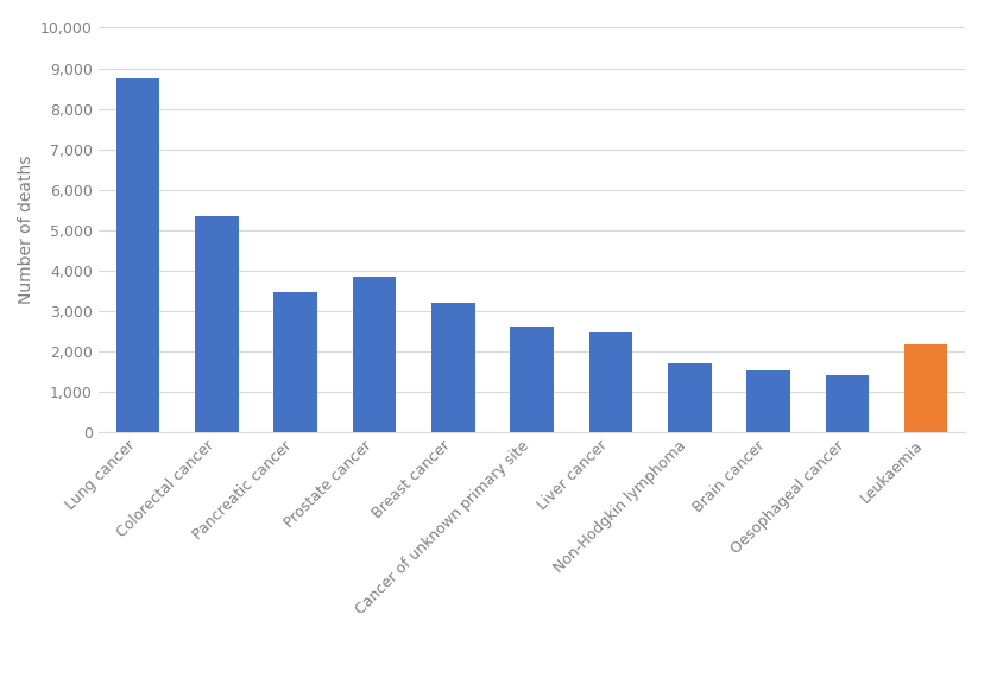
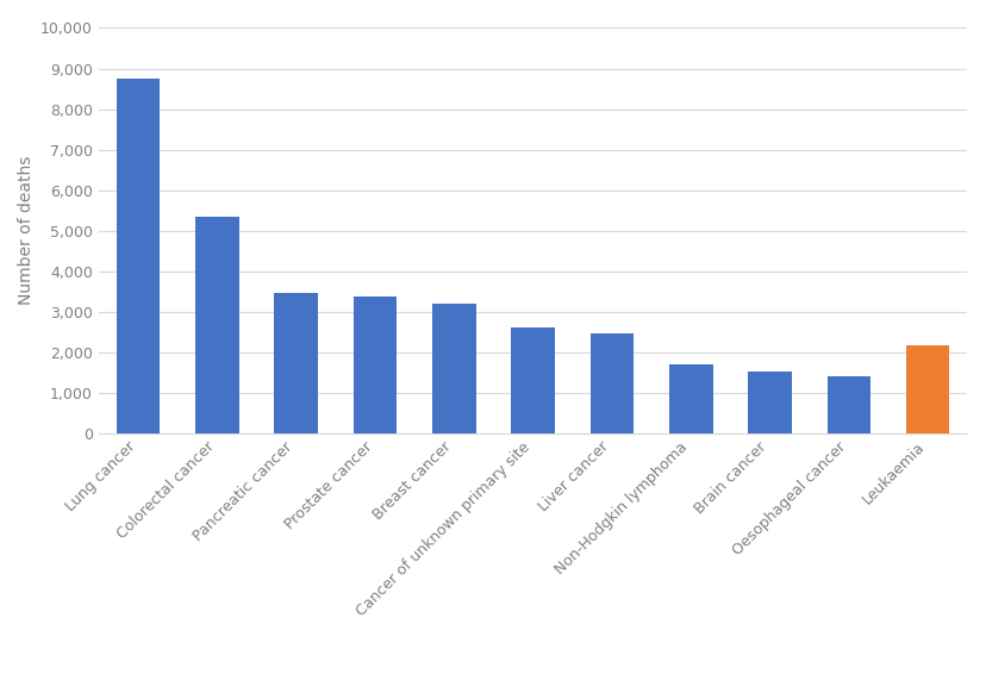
Prostate cancer: 3,850 -> 3,370
